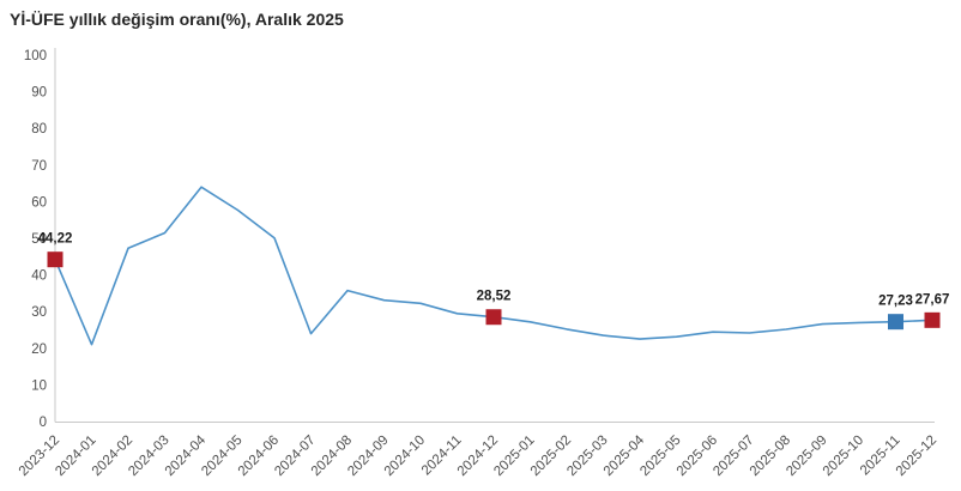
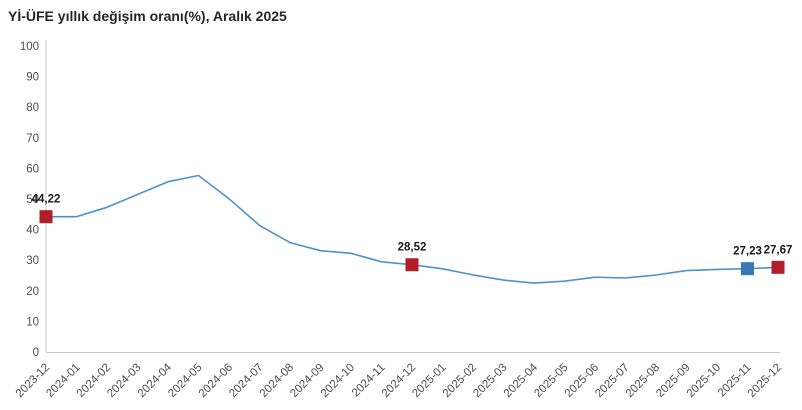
2024-01: 21 -> 44
2024-04: 64 -> 56
2024-07: 24 -> 41
